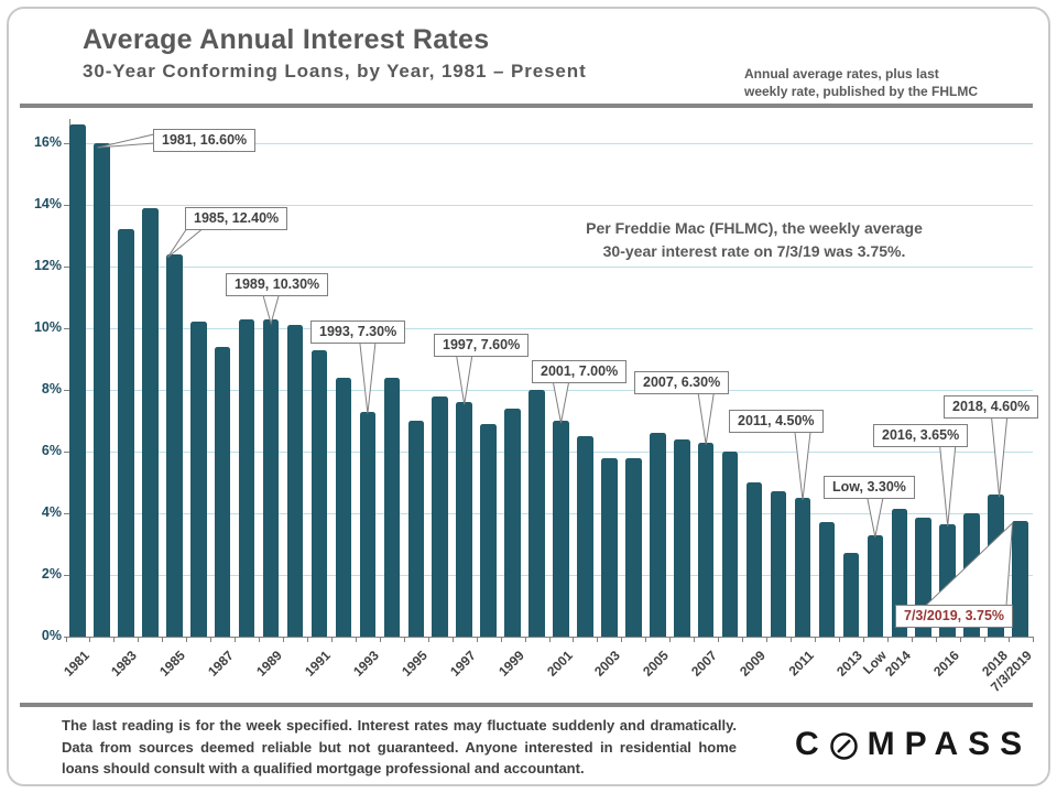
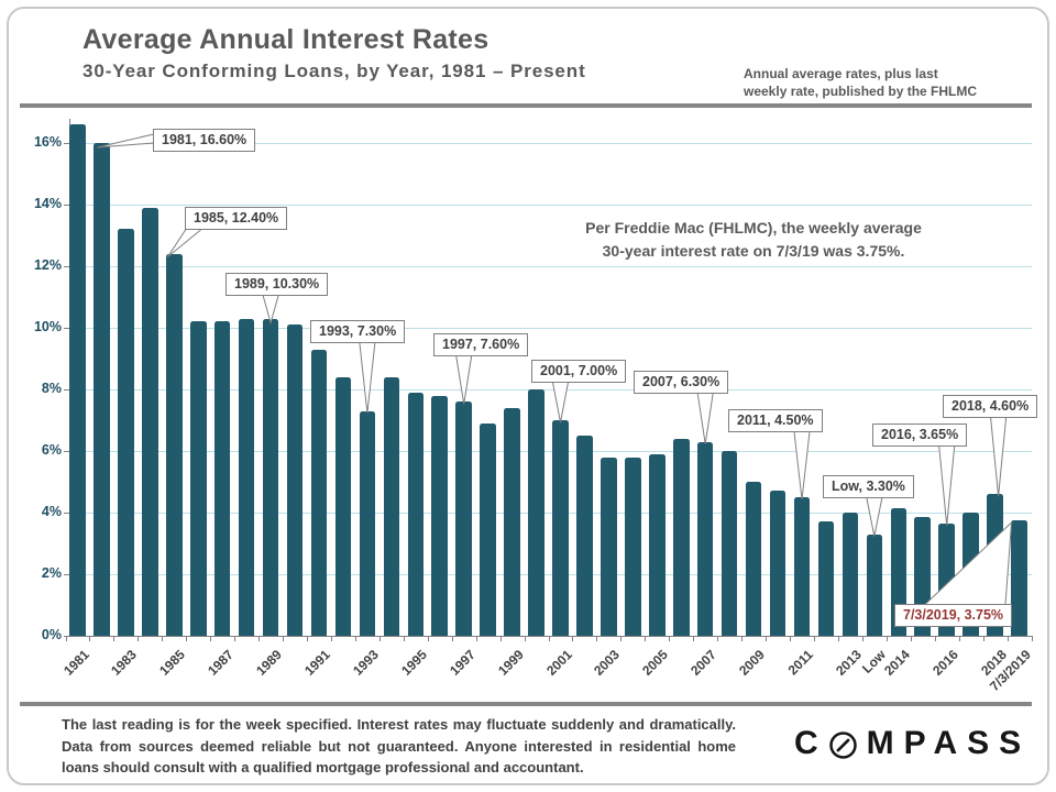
1987: 9.4% -> 10.2%
1995: 7.0% -> 7.9%
2005: 6.6% -> 5.9%
2013: 2.7% -> 4.0%
